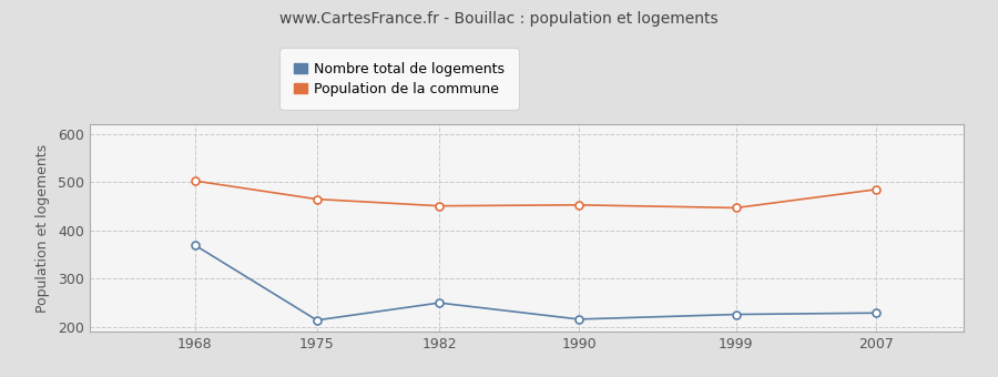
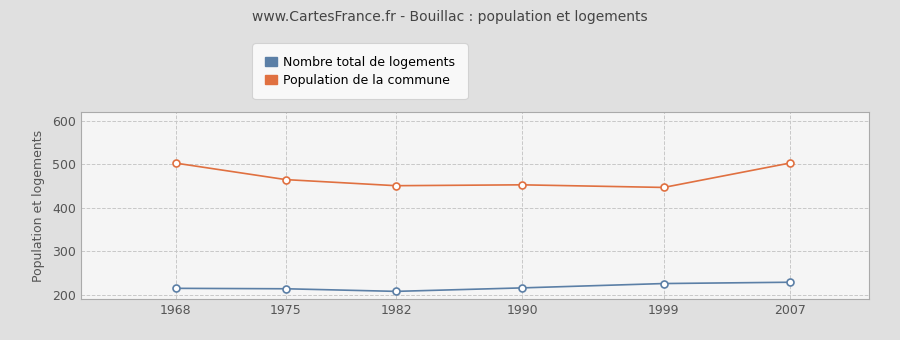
Nombre total de logements/1968: 370 -> 215
Nombre total de logements/1982: 250 -> 208
Population de la commune/2007: 485 -> 503
